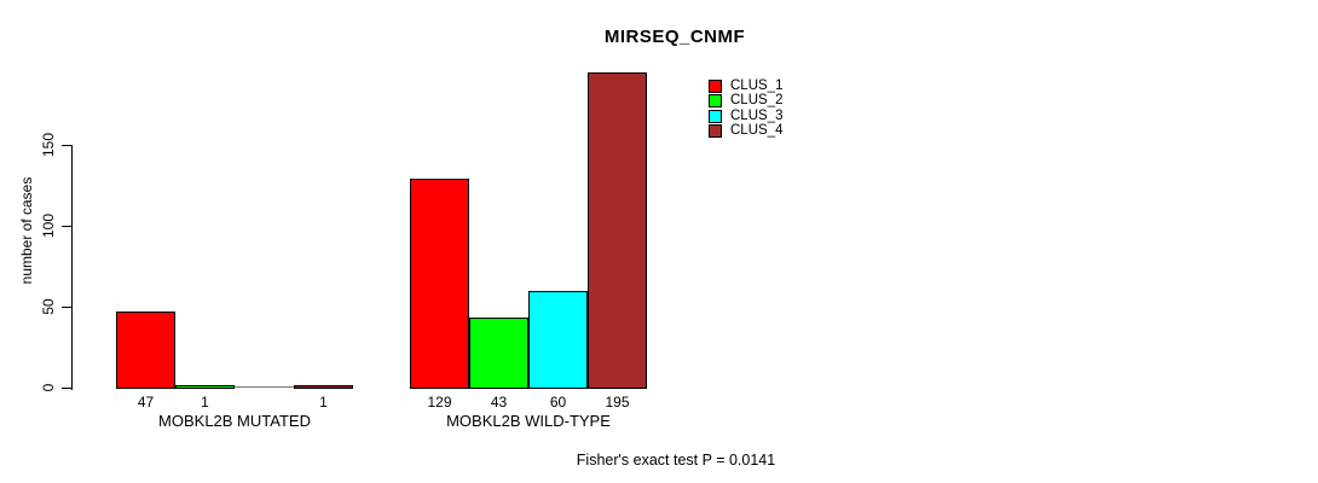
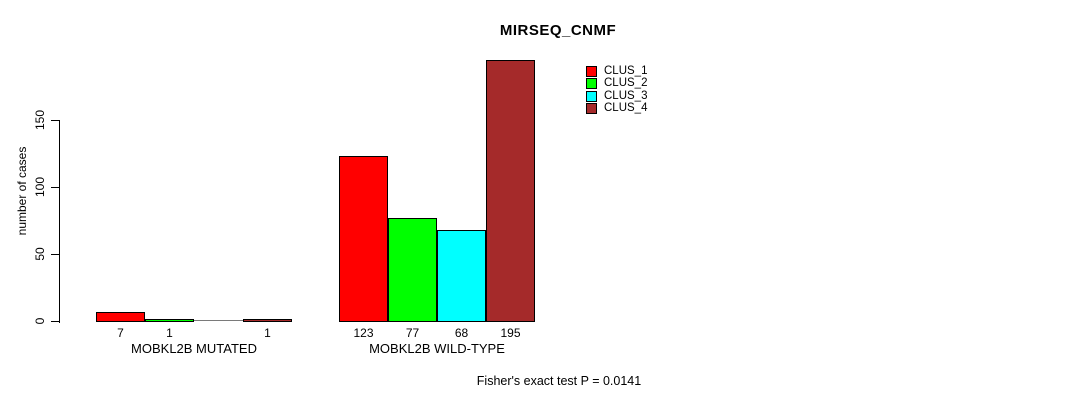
CLUS_1/MOBKL2B MUTATED: 47 -> 7
CLUS_1/MOBKL2B WILD-TYPE: 129 -> 123
CLUS_2/MOBKL2B WILD-TYPE: 43 -> 77
CLUS_3/MOBKL2B WILD-TYPE: 60 -> 68
